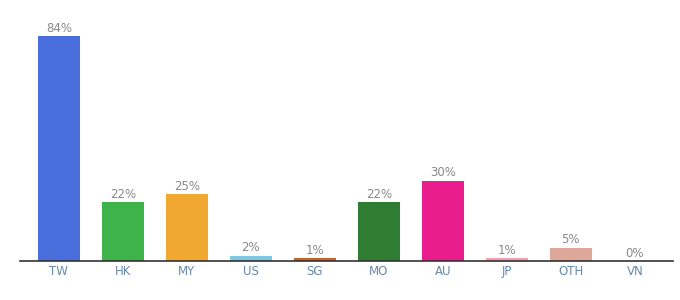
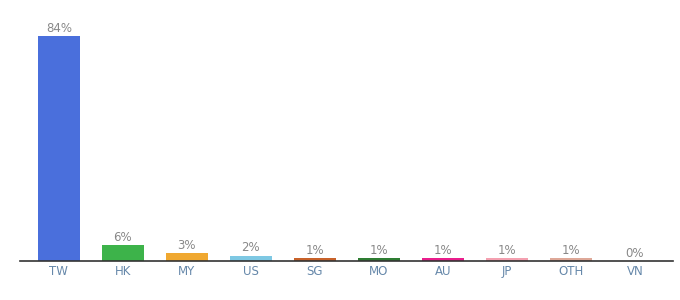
HK: 22% -> 6%
MY: 25% -> 3%
MO: 22% -> 1%
AU: 30% -> 1%
OTH: 5% -> 1%
